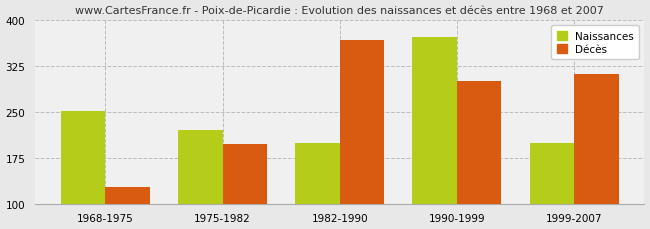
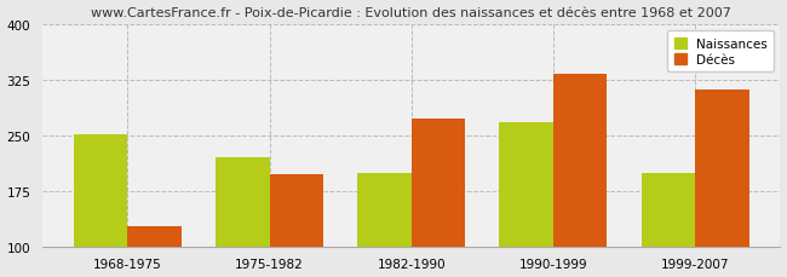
Décès/1982-1990: 368 -> 272
Naissances/1990-1999: 372 -> 268
Décès/1990-1999: 300 -> 333
